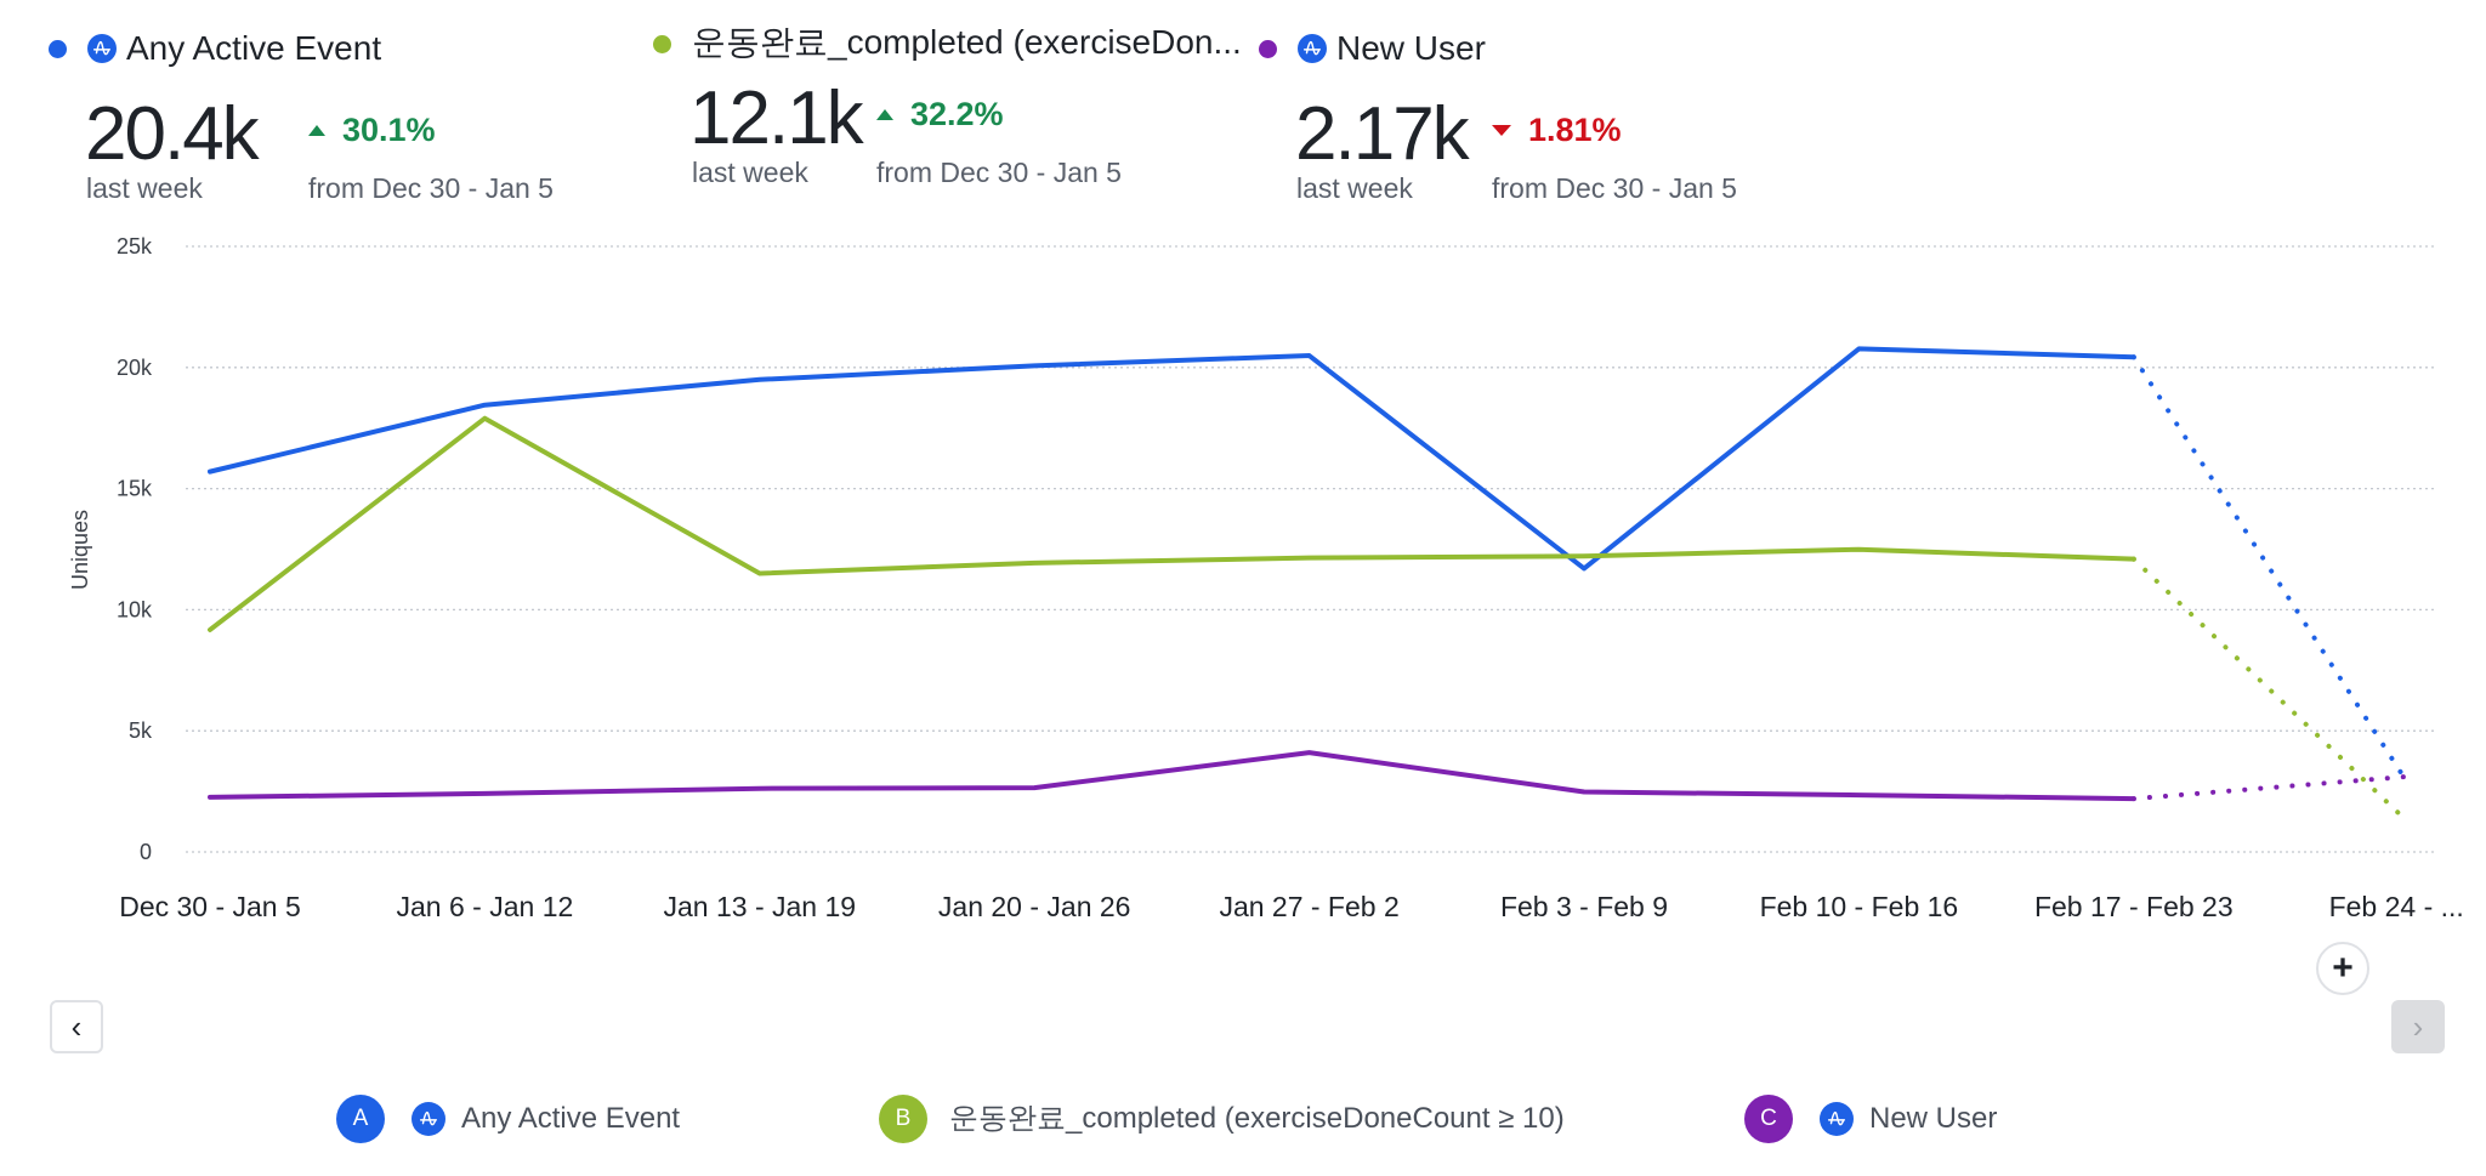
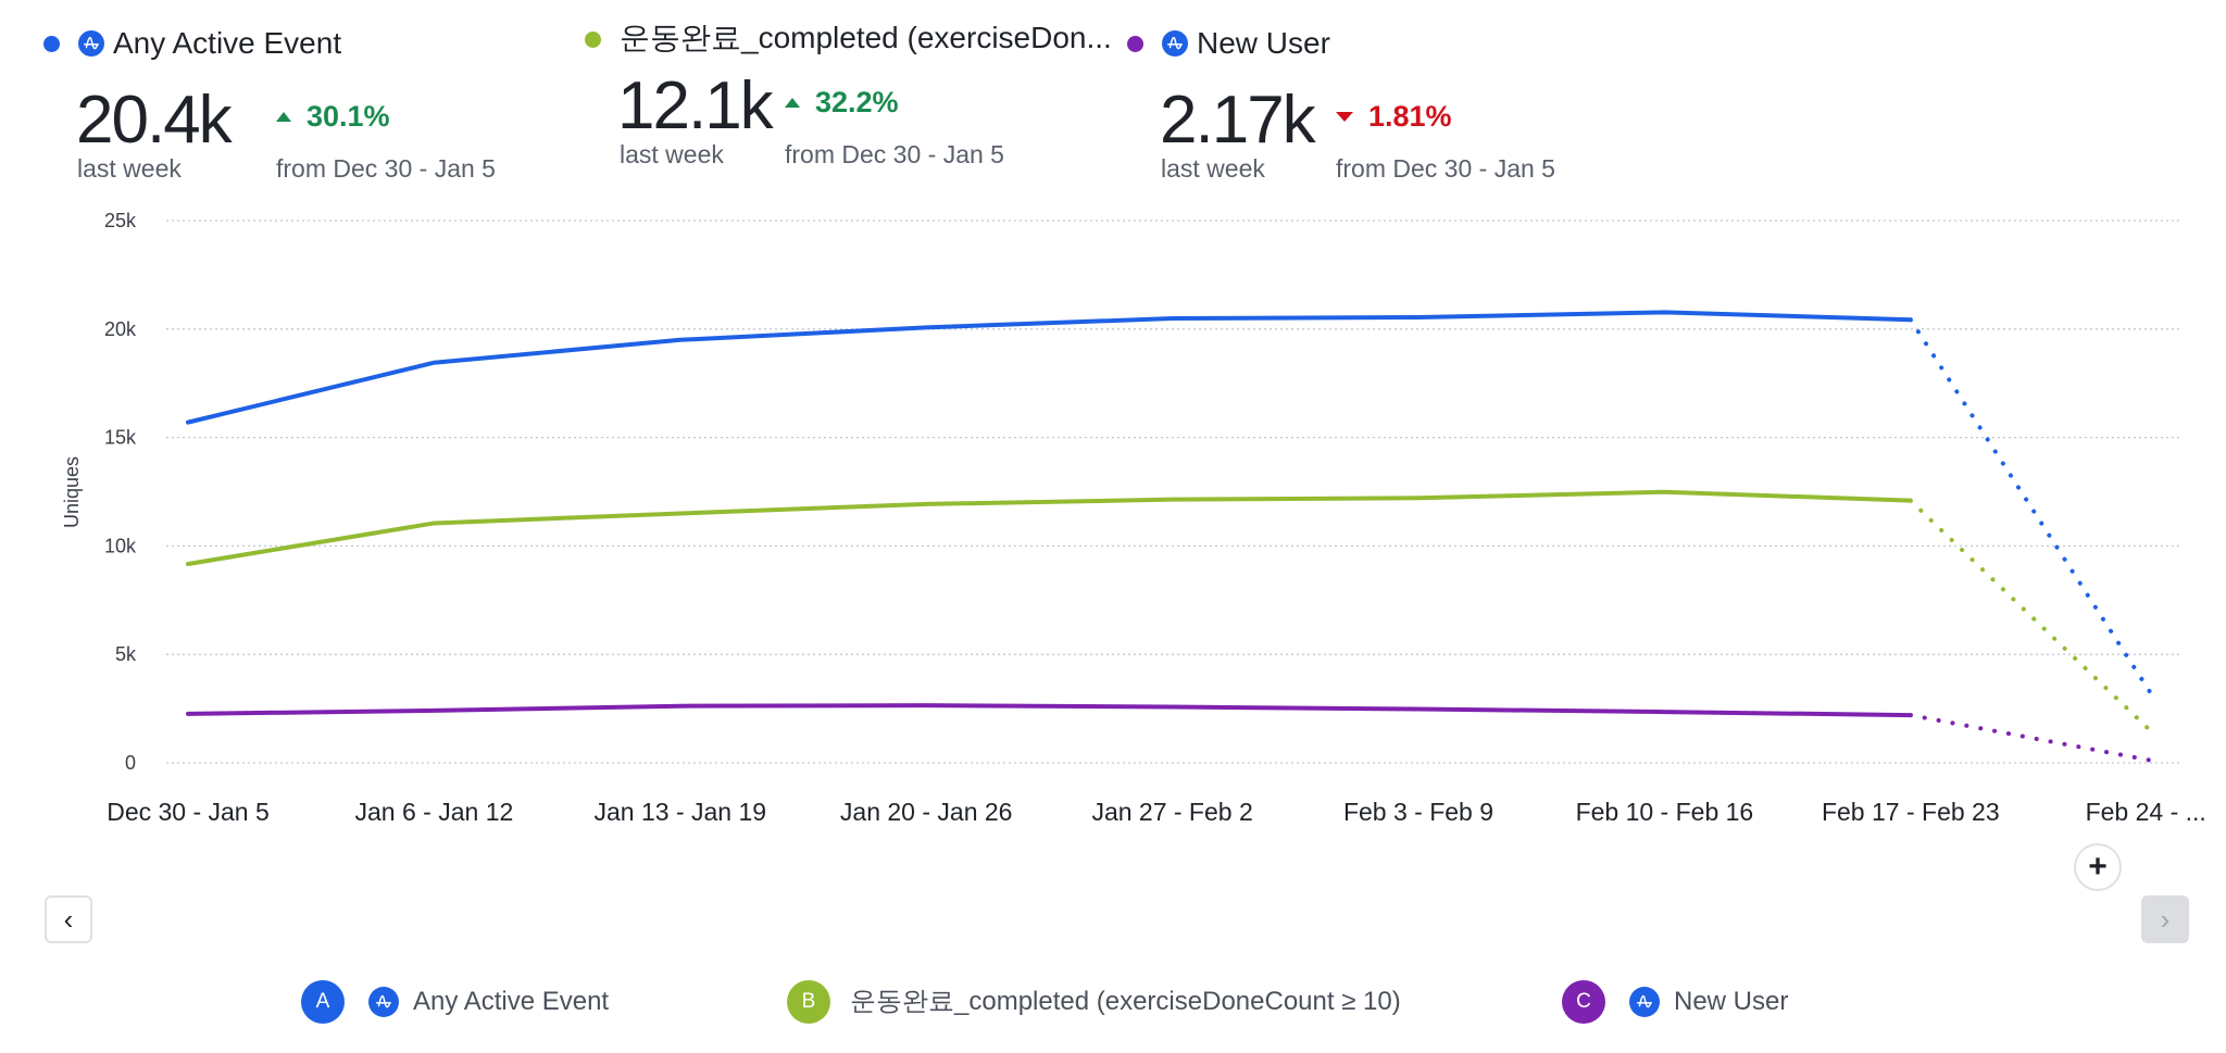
운동완료_completed (exerciseDoneCount ≥ 10)/Jan 6 - Jan 12: 17.9k -> 11.0k
New User/Jan 27 - Feb 2: 4.1k -> 2.6k
Any Active Event/Feb 3 - Feb 9: 11.7k -> 20.5k
New User/Feb 24 - ...: 3.1k -> 0.1k
